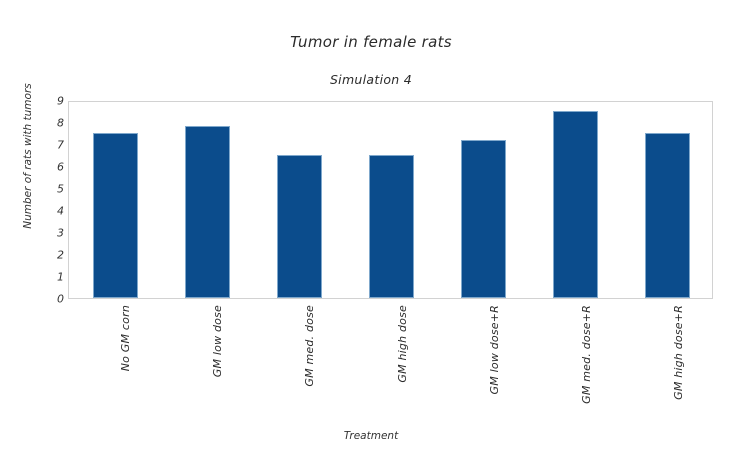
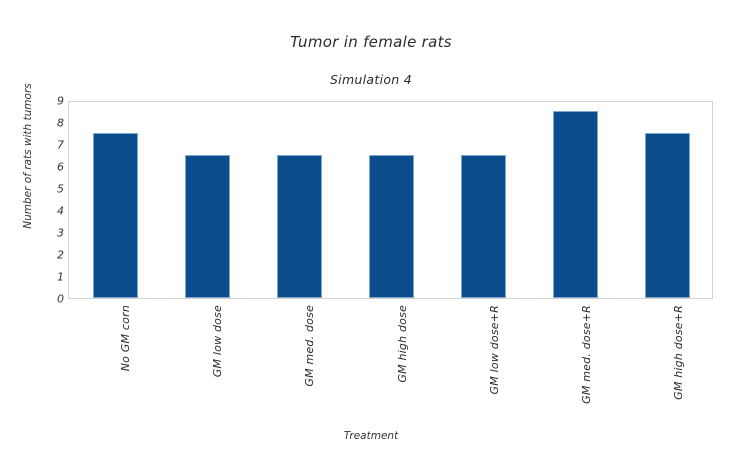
GM low dose: 7.8 -> 6.5
GM low dose+R: 7.2 -> 6.5
